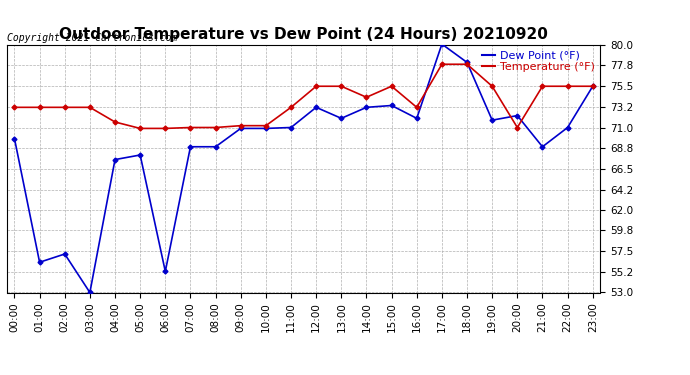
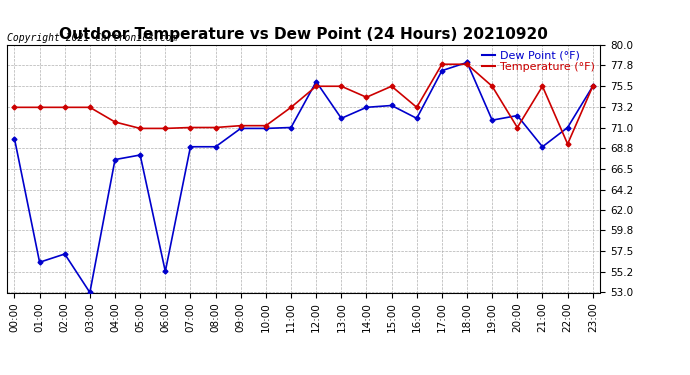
Dew Point (°F)/12:00: 73.2 -> 76.0
Dew Point (°F)/17:00: 80.1 -> 77.2
Temperature (°F)/22:00: 75.5 -> 69.2
